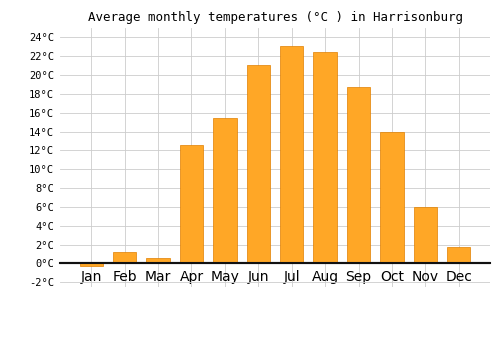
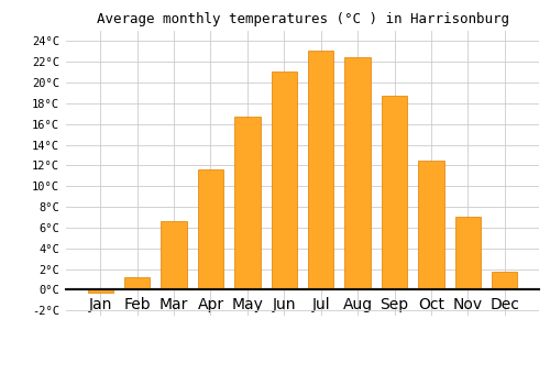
Mar: 0.6°C -> 6.6°C
Apr: 12.6°C -> 11.6°C
May: 15.4°C -> 16.7°C
Oct: 14.0°C -> 12.5°C
Nov: 6.0°C -> 7.1°C
